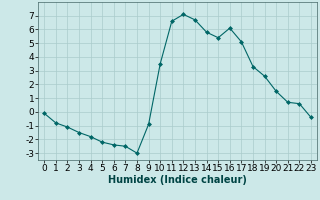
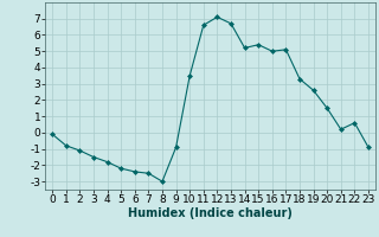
14: 5.8 -> 5.2
16: 6.1 -> 5.0
21: 0.7 -> 0.2
23: -0.4 -> -0.9
